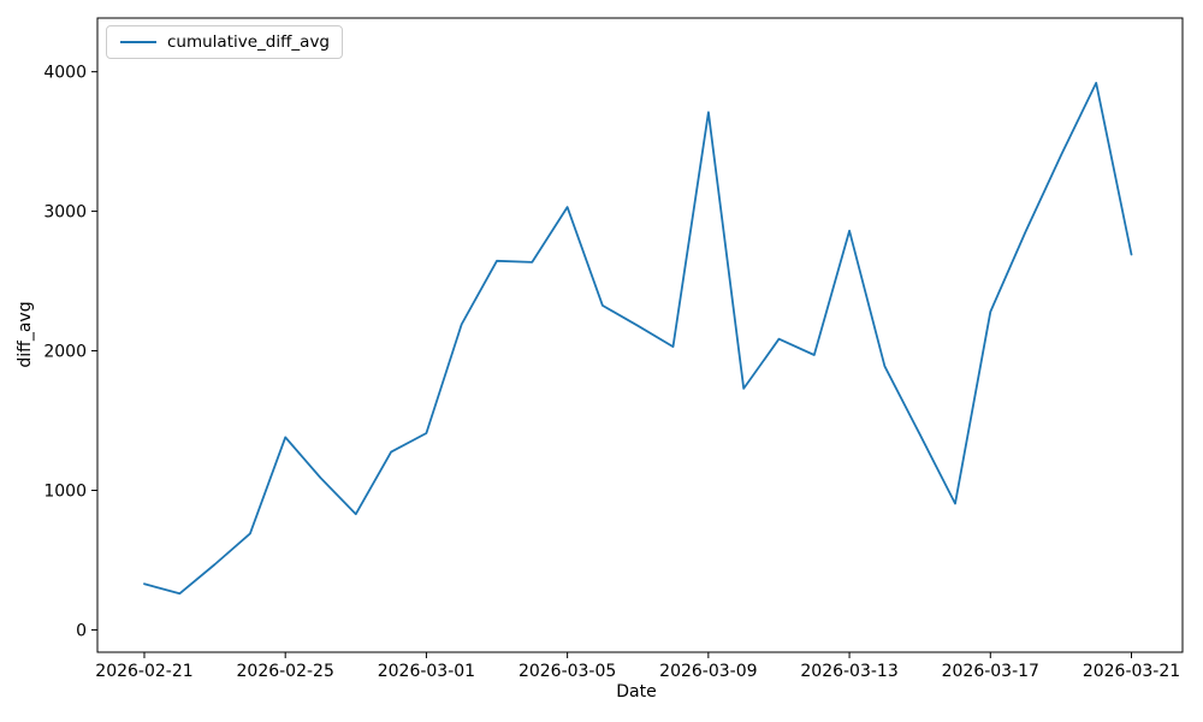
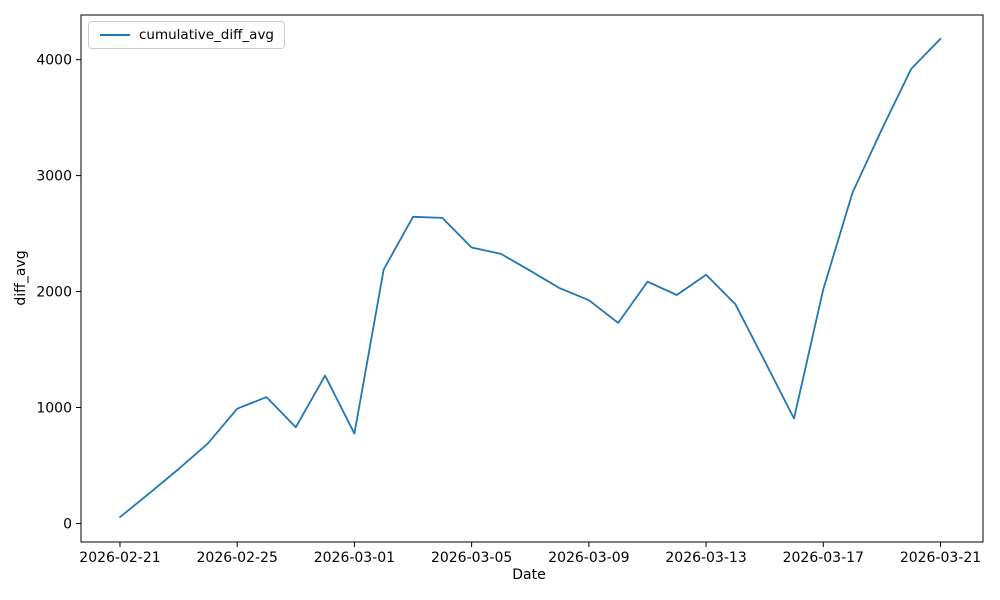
2026-02-21: 330 -> 60
2026-02-25: 1380 -> 990
2026-03-01: 1410 -> 780
2026-03-05: 3030 -> 2380
2026-03-09: 3710 -> 1920
2026-03-13: 2860 -> 2140
2026-03-17: 2280 -> 2020
2026-03-21: 2690 -> 4180
